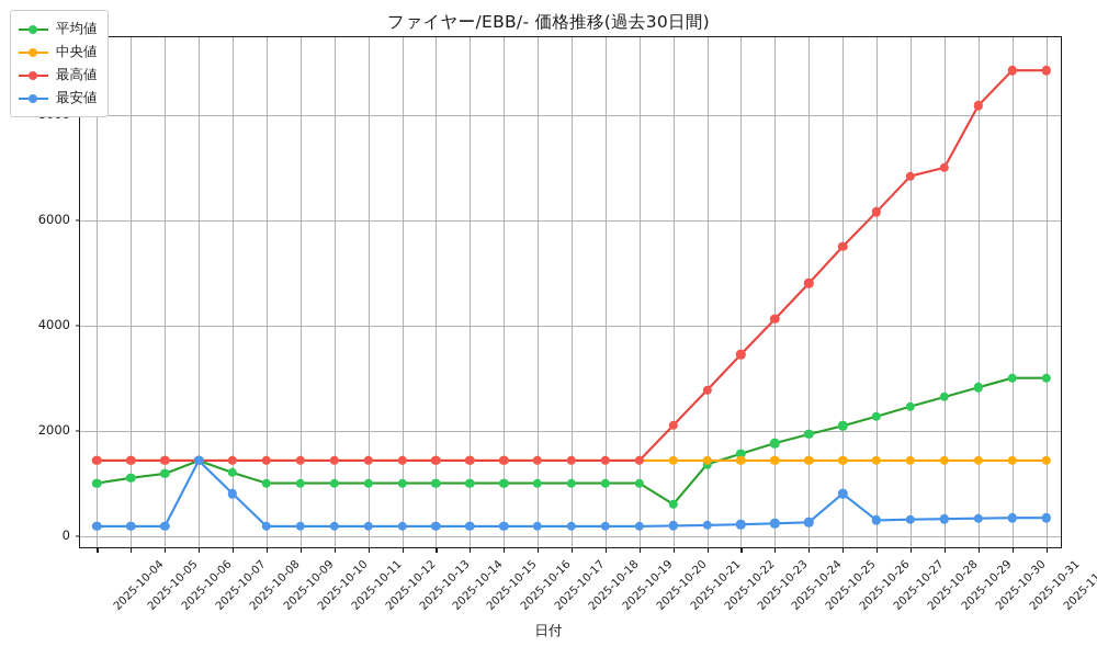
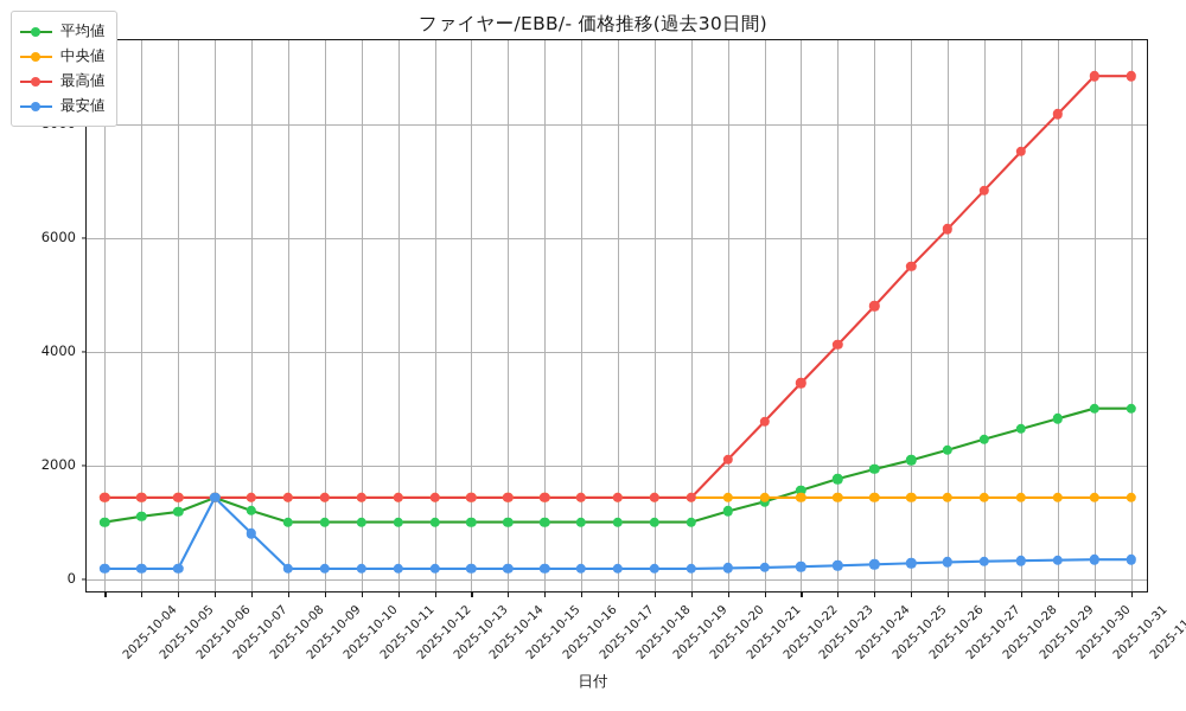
平均値/2025-10-21: 600 -> 1200
最安値/2025-10-26: 800 -> 300
最高値/2025-10-29: 7000 -> 7500
